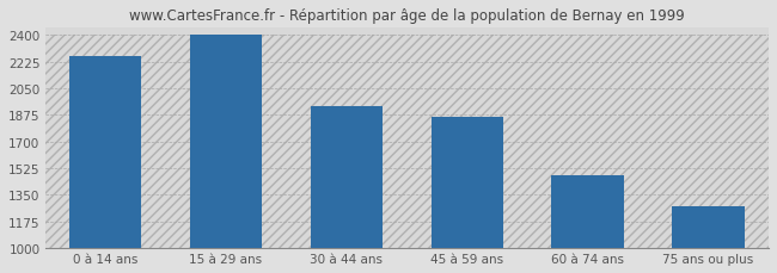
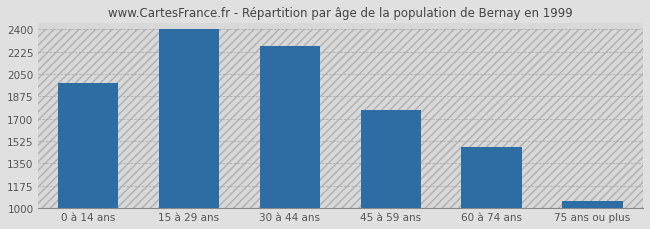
0 à 14 ans: 2260 -> 1980
30 à 44 ans: 1930 -> 2260
45 à 59 ans: 1860 -> 1760
75 ans ou plus: 1270 -> 1060
